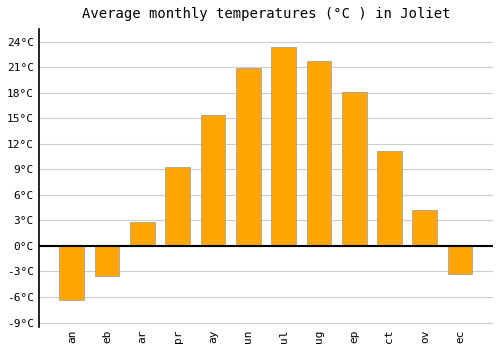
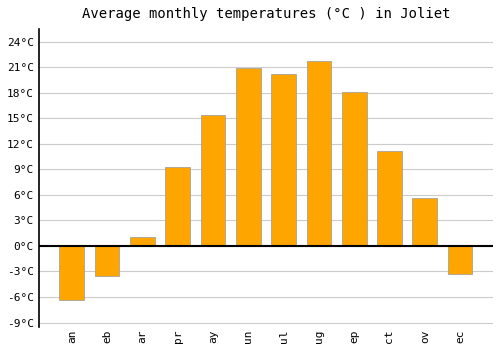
ar: 2.8°C -> 1.0°C
ul: 23.4°C -> 20.2°C
ov: 4.2°C -> 5.6°C
